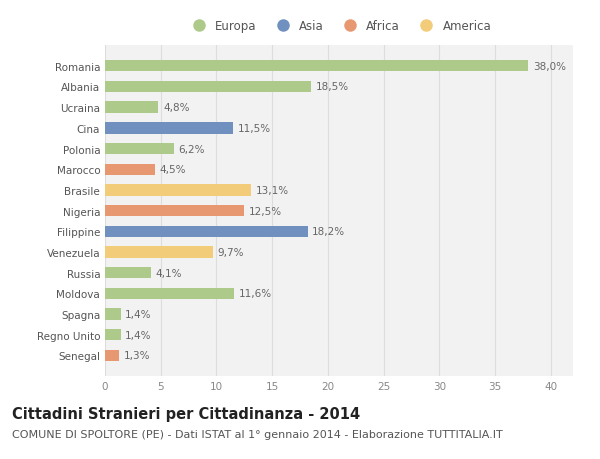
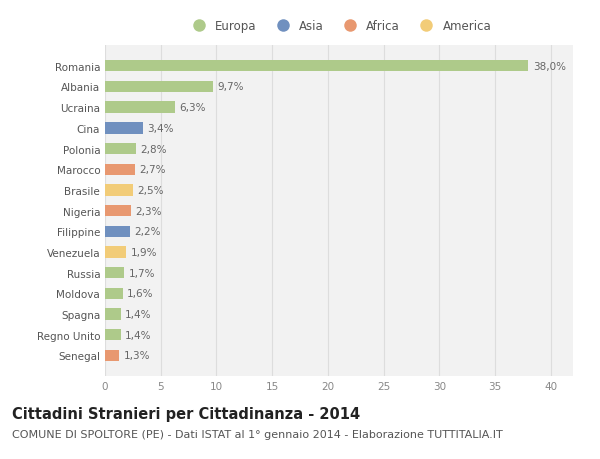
Albania: 18,5% -> 9,7%
Ucraina: 4,8% -> 6,3%
Cina: 11,5% -> 3,4%
Polonia: 6,2% -> 2,8%
Marocco: 4,5% -> 2,7%
Brasile: 13,1% -> 2,5%
Nigeria: 12,5% -> 2,3%
Filippine: 18,2% -> 2,2%
Venezuela: 9,7% -> 1,9%
Russia: 4,1% -> 1,7%
Moldova: 11,6% -> 1,6%
